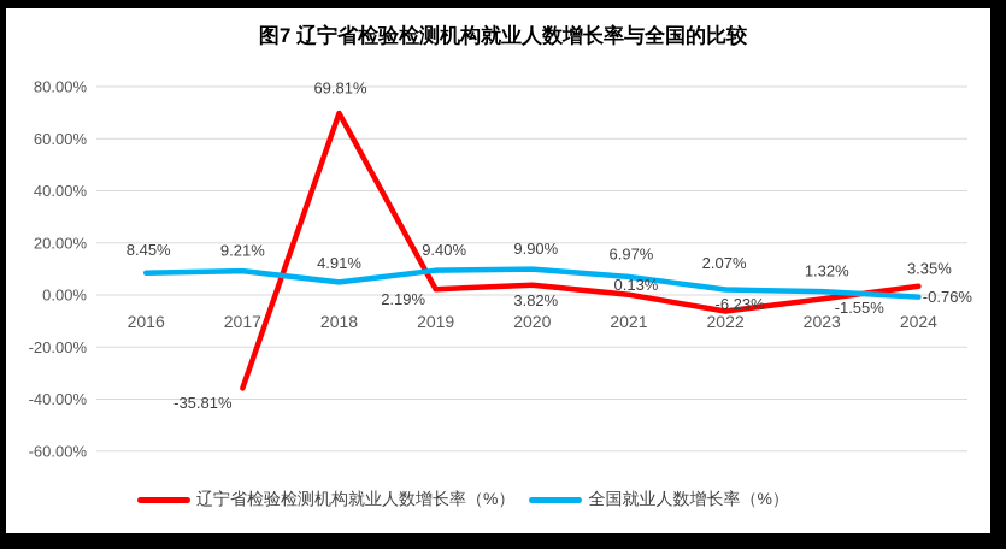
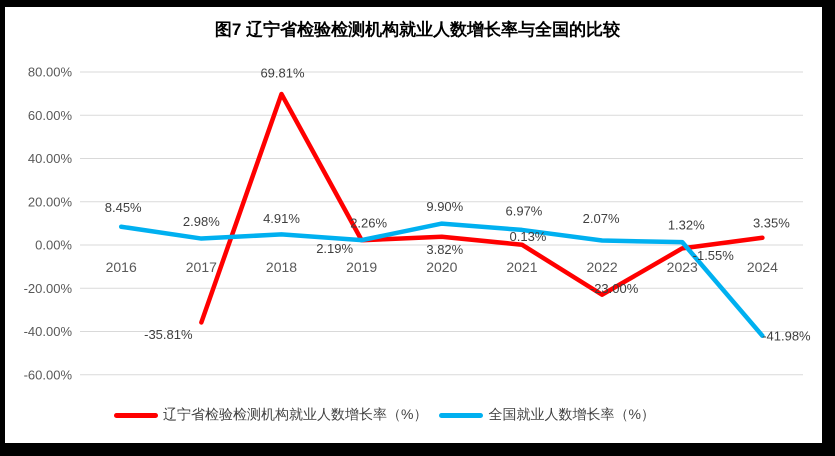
全国就业人数增长率（%）/2017: 9.21% -> 2.98%
全国就业人数增长率（%）/2019: 9.40% -> 2.26%
辽宁省检验检测机构就业人数增长率（%）/2022: -6.23% -> -23.00%
全国就业人数增长率（%）/2024: -0.76% -> -41.98%
